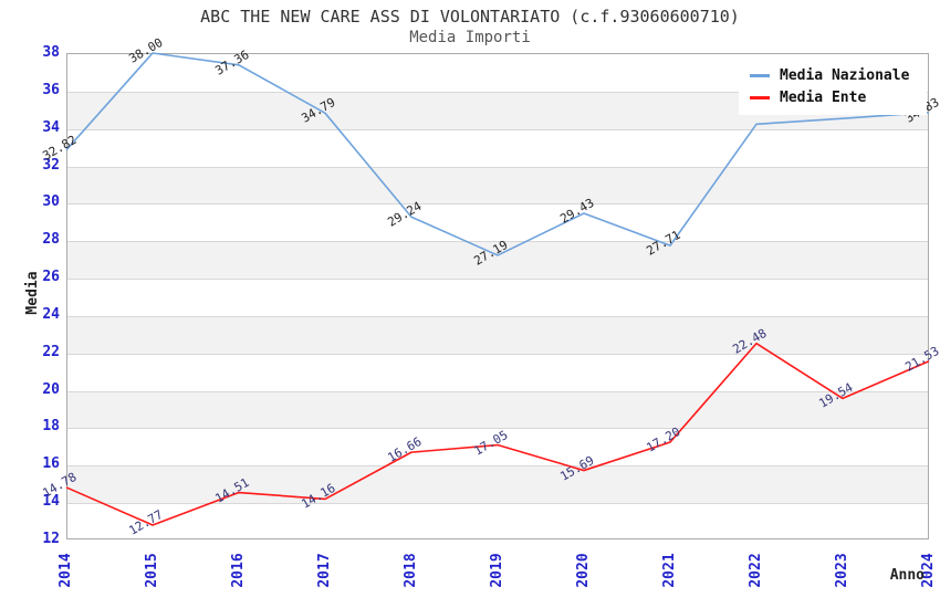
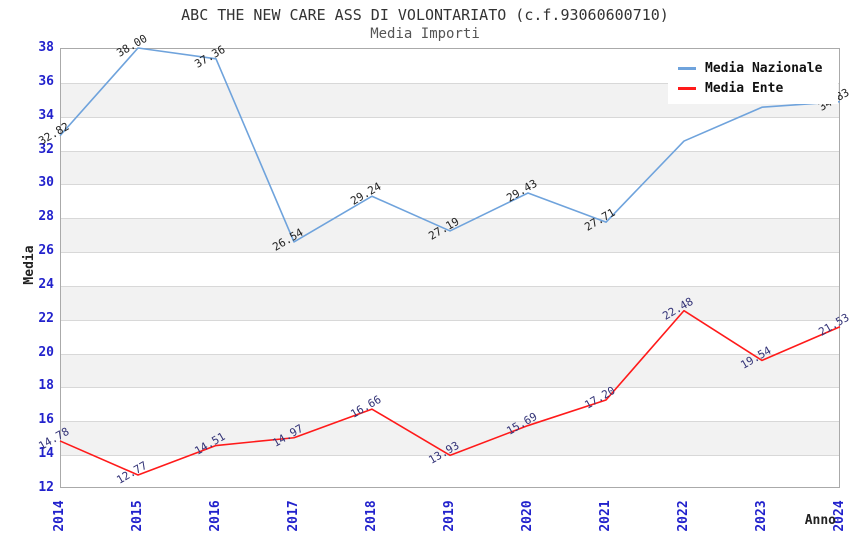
Media Nazionale/2017: 34.79 -> 26.54
Media Ente/2017: 14.16 -> 14.97
Media Ente/2019: 17.05 -> 13.93
Media Nazionale/2022: 34.2 -> 32.5
